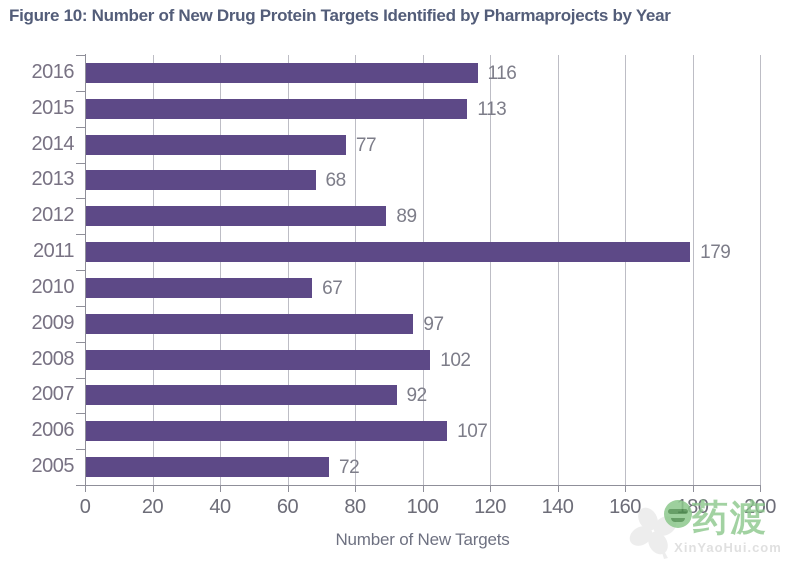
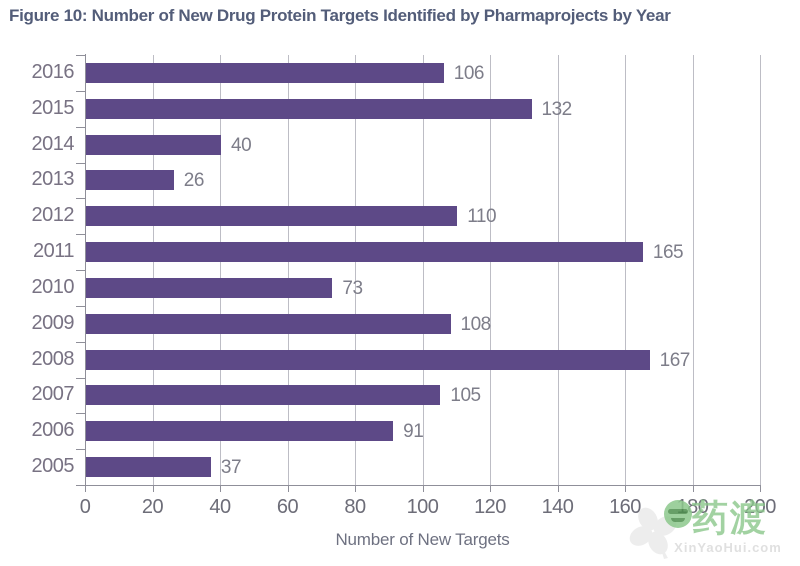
2016: 116 -> 106
2015: 113 -> 132
2014: 77 -> 40
2013: 68 -> 26
2012: 89 -> 110
2011: 179 -> 165
2010: 67 -> 73
2009: 97 -> 108
2008: 102 -> 167
2007: 92 -> 105
2006: 107 -> 91
2005: 72 -> 37
